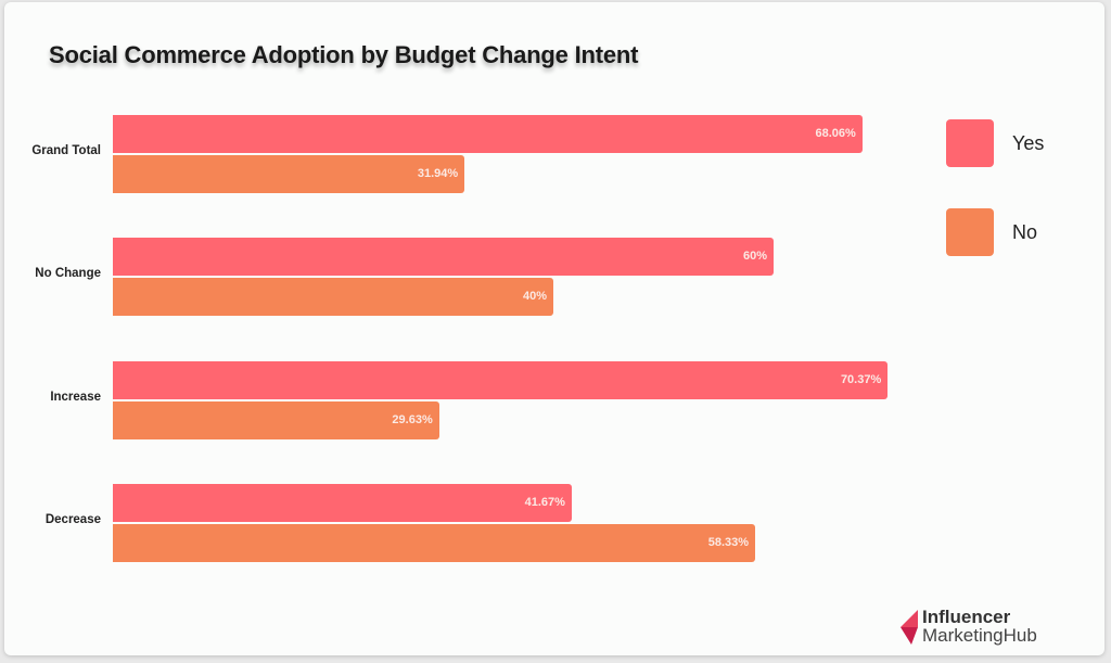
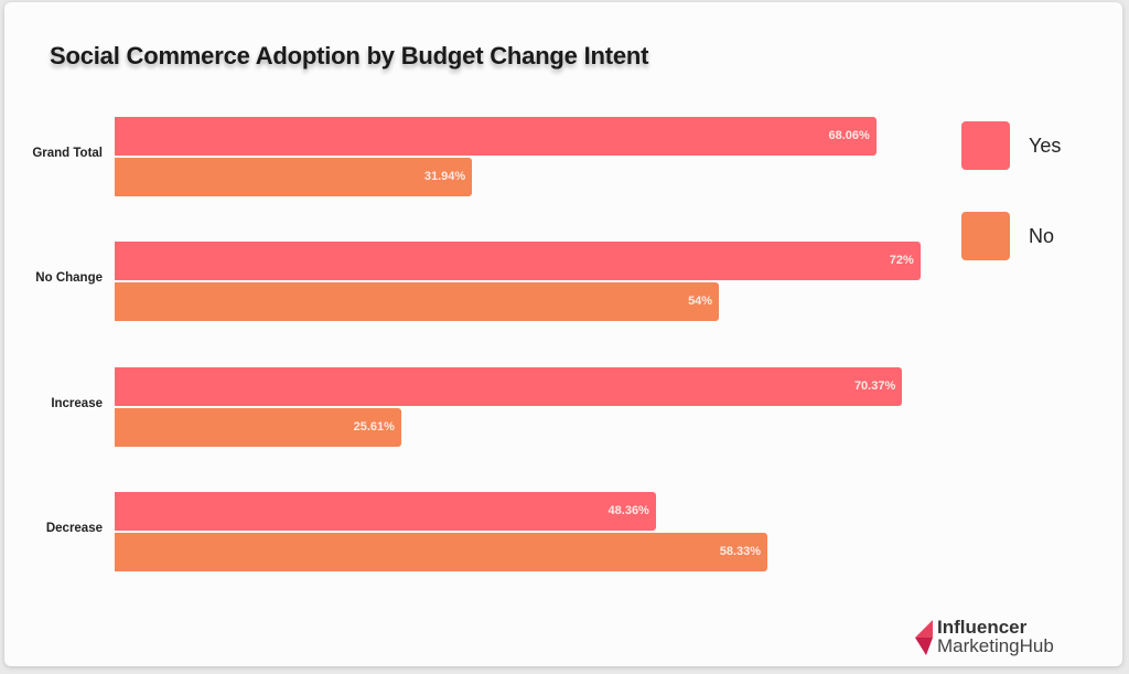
Yes/No Change: 60% -> 72%
No/No Change: 40% -> 54%
No/Increase: 29.63% -> 25.61%
Yes/Decrease: 41.67% -> 48.36%
